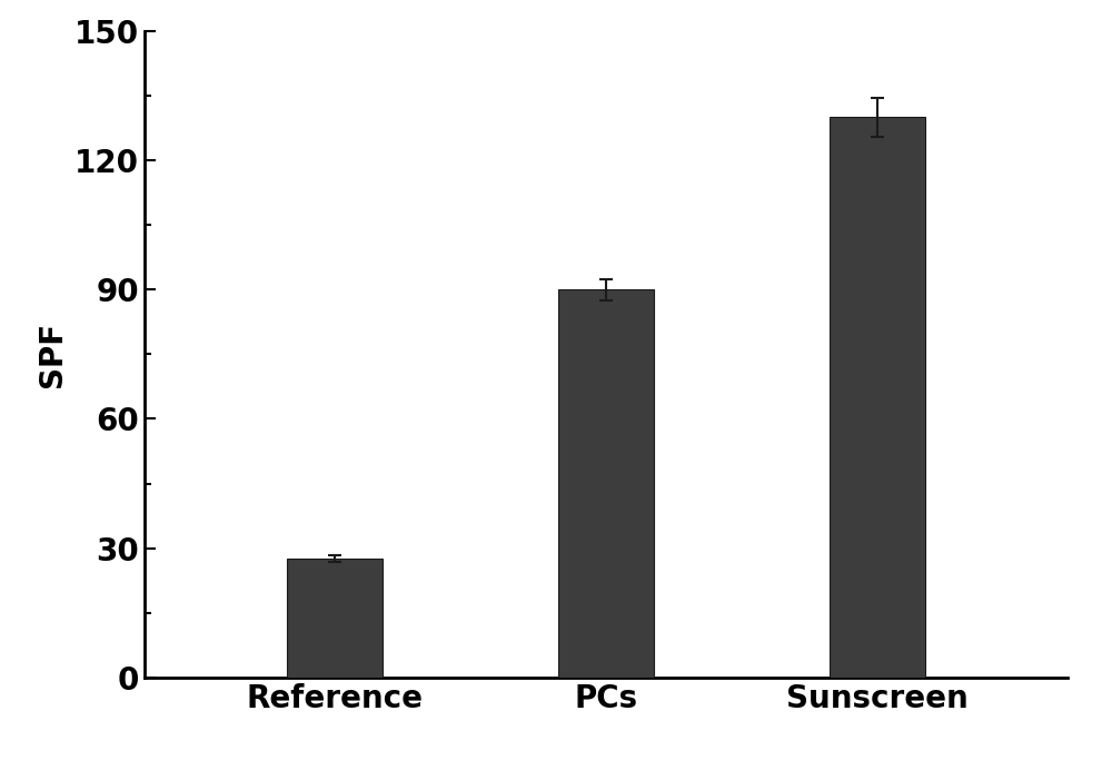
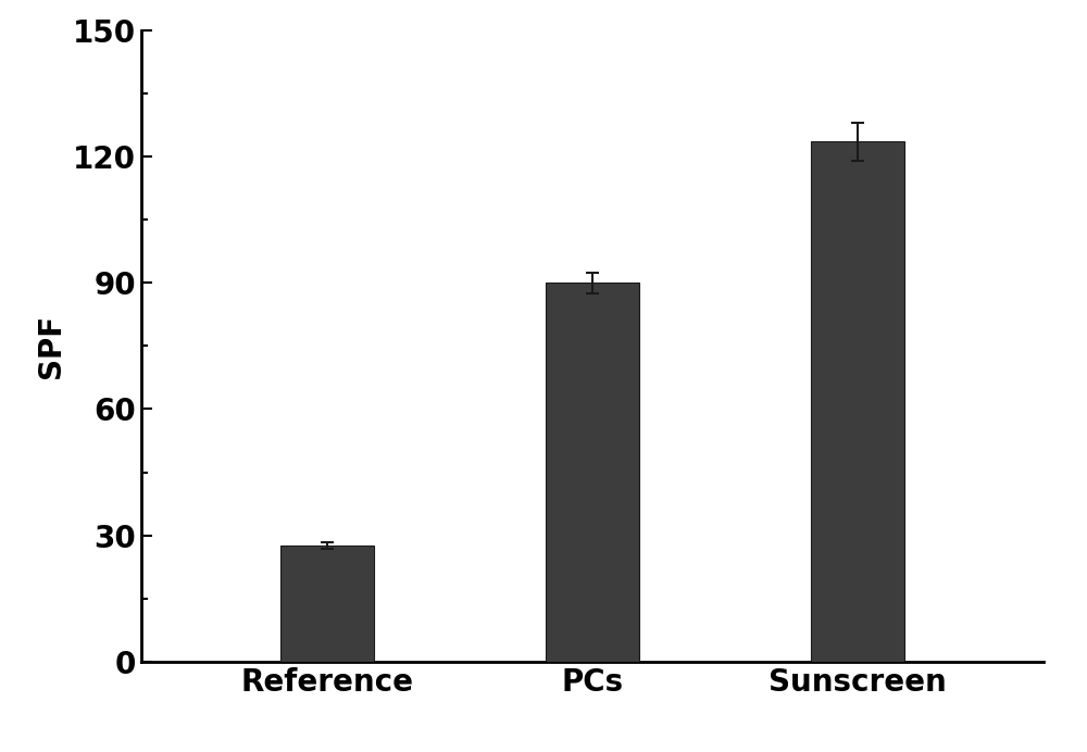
Sunscreen: 130.0 -> 123.5
